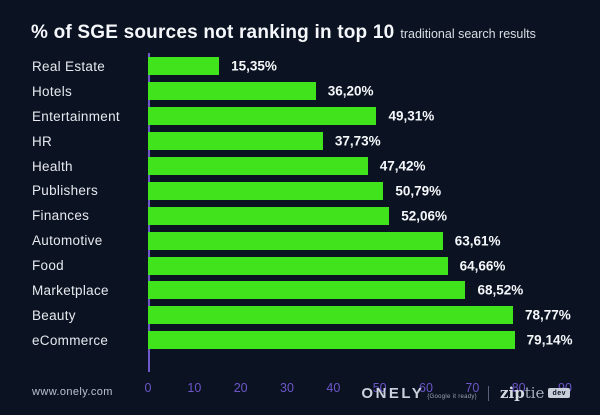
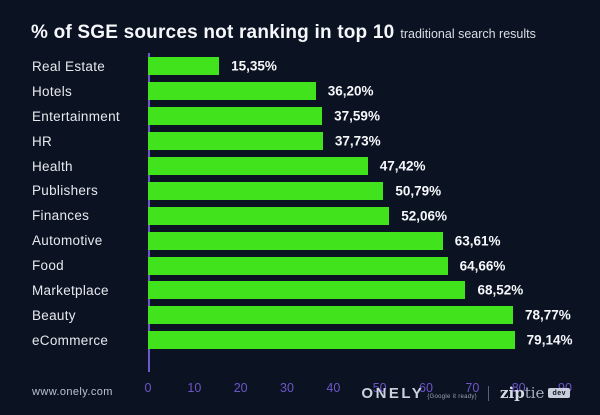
Entertainment: 49,31% -> 37,59%
